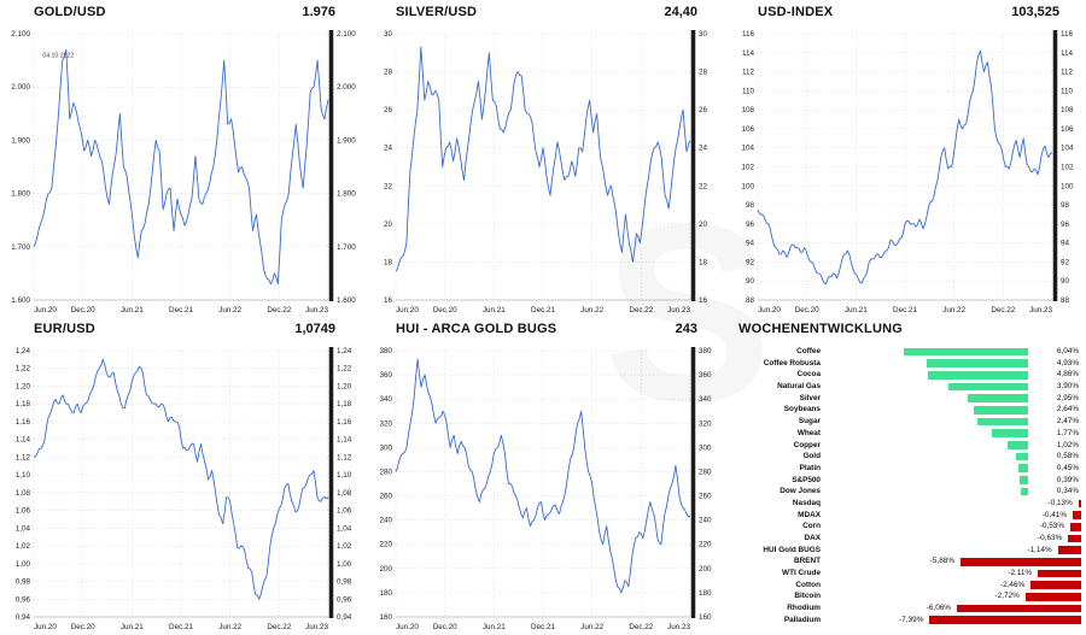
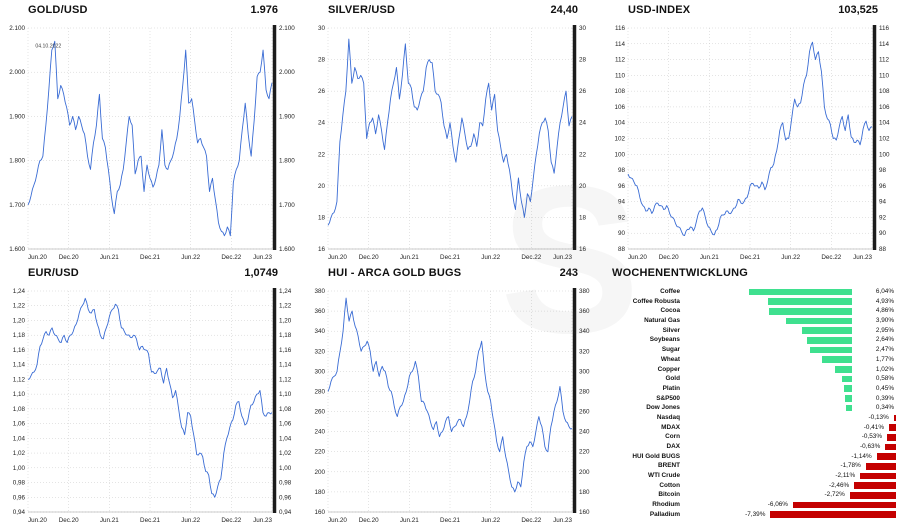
WOCHENENTWICKLUNG/BRENT: -5,88% -> -1,78%
